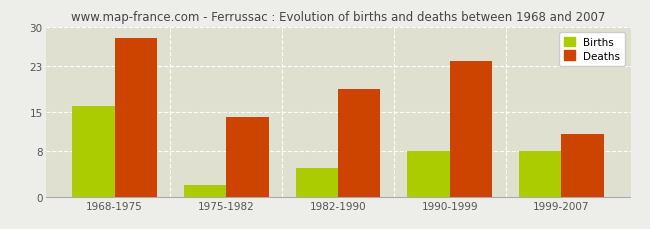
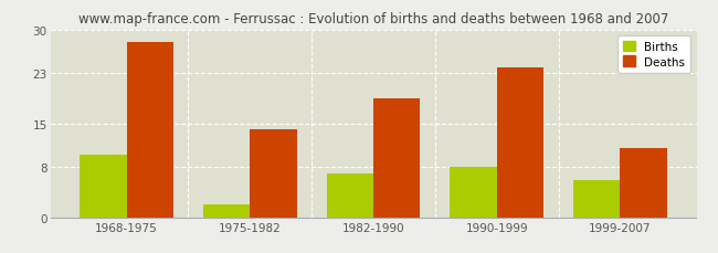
Births/1968-1975: 16 -> 10
Births/1982-1990: 5 -> 7
Births/1999-2007: 8 -> 6
